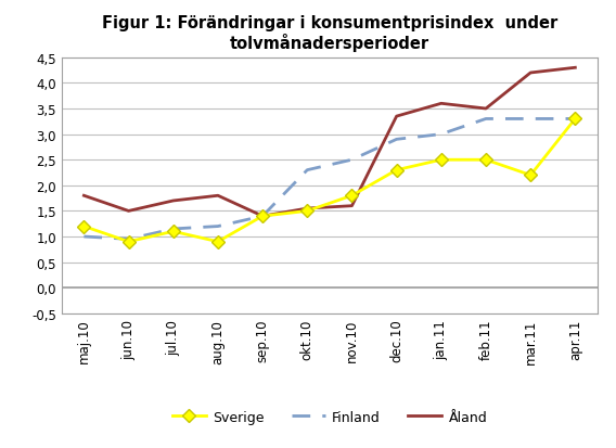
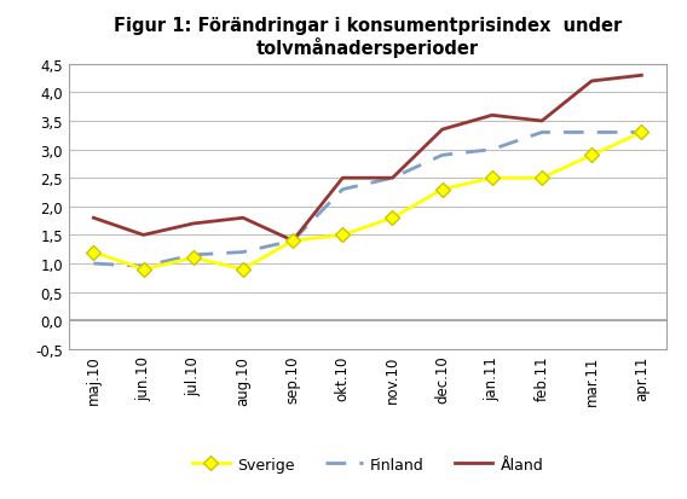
Åland/okt.10: 1,55 -> 2,50
Åland/nov.10: 1,60 -> 2,50
Sverige/mar.11: 2,2 -> 2,9
